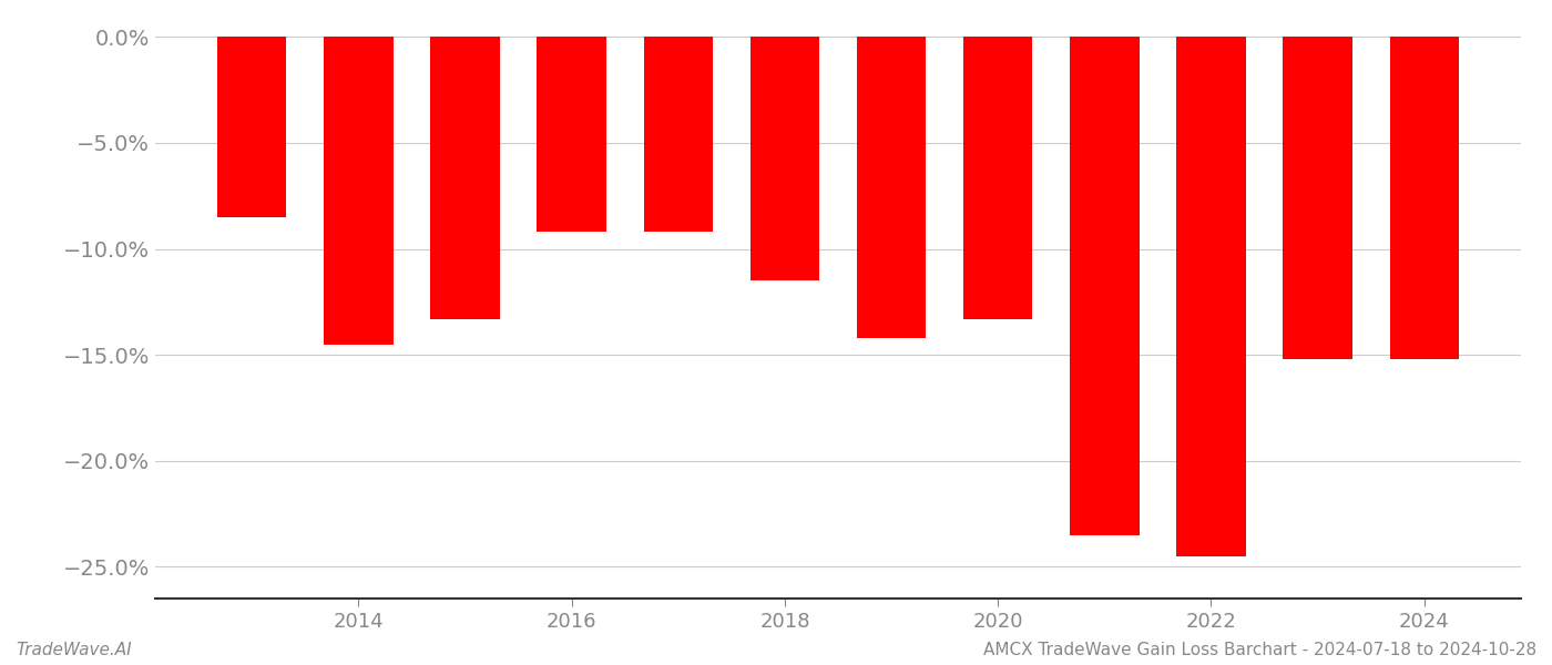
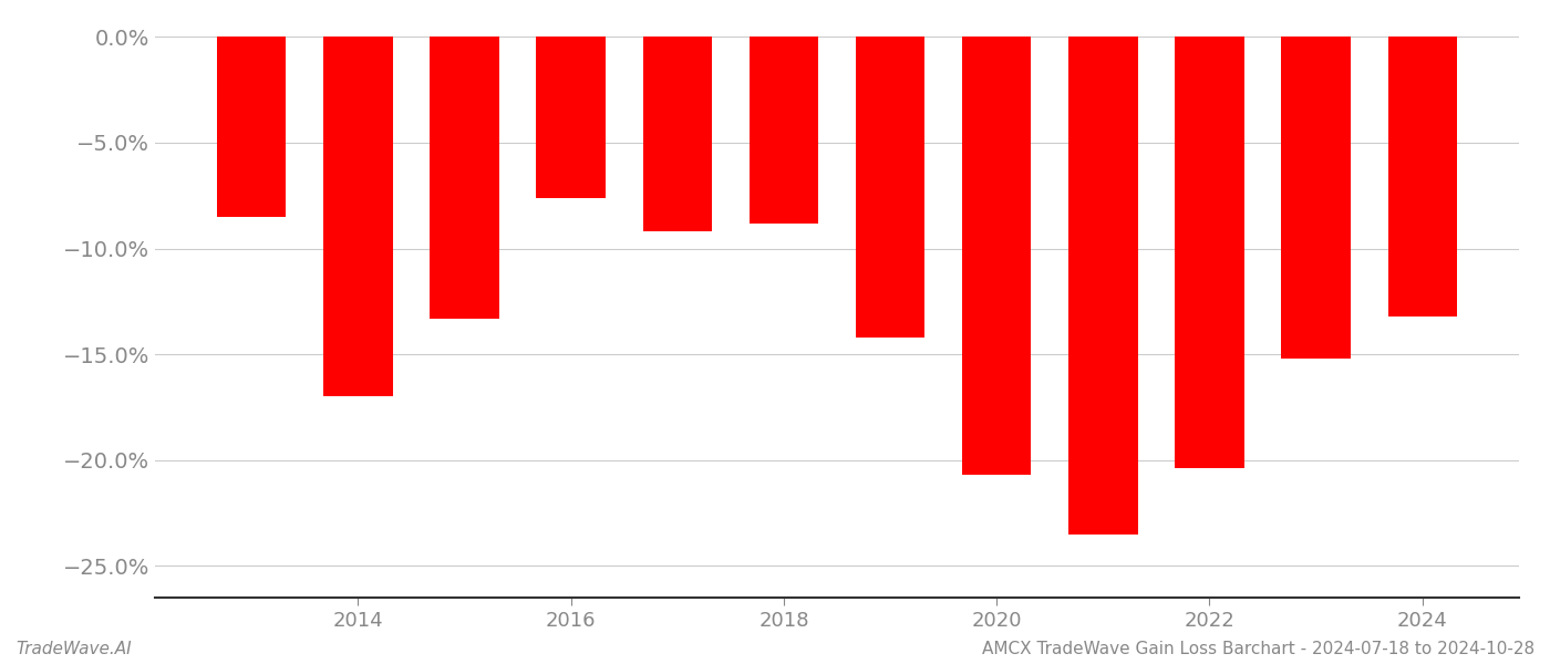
2014: -14.5% -> -17.0%
2016: -9.2% -> -7.6%
2018: -11.5% -> -8.8%
2020: -13.3% -> -20.7%
2022: -24.5% -> -20.4%
2024: -15.2% -> -13.2%
